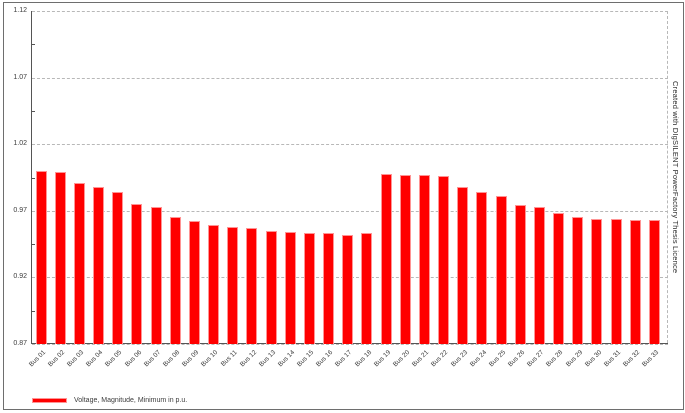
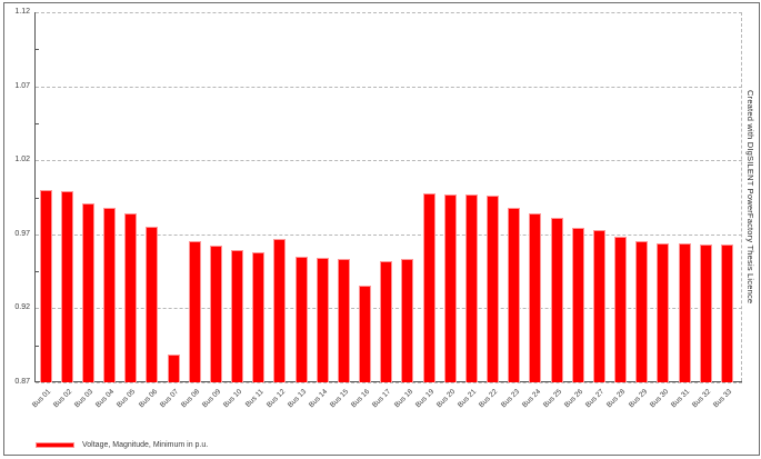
Bus 07: 0.973 -> 0.889
Bus 12: 0.957 -> 0.967
Bus 16: 0.953 -> 0.935
